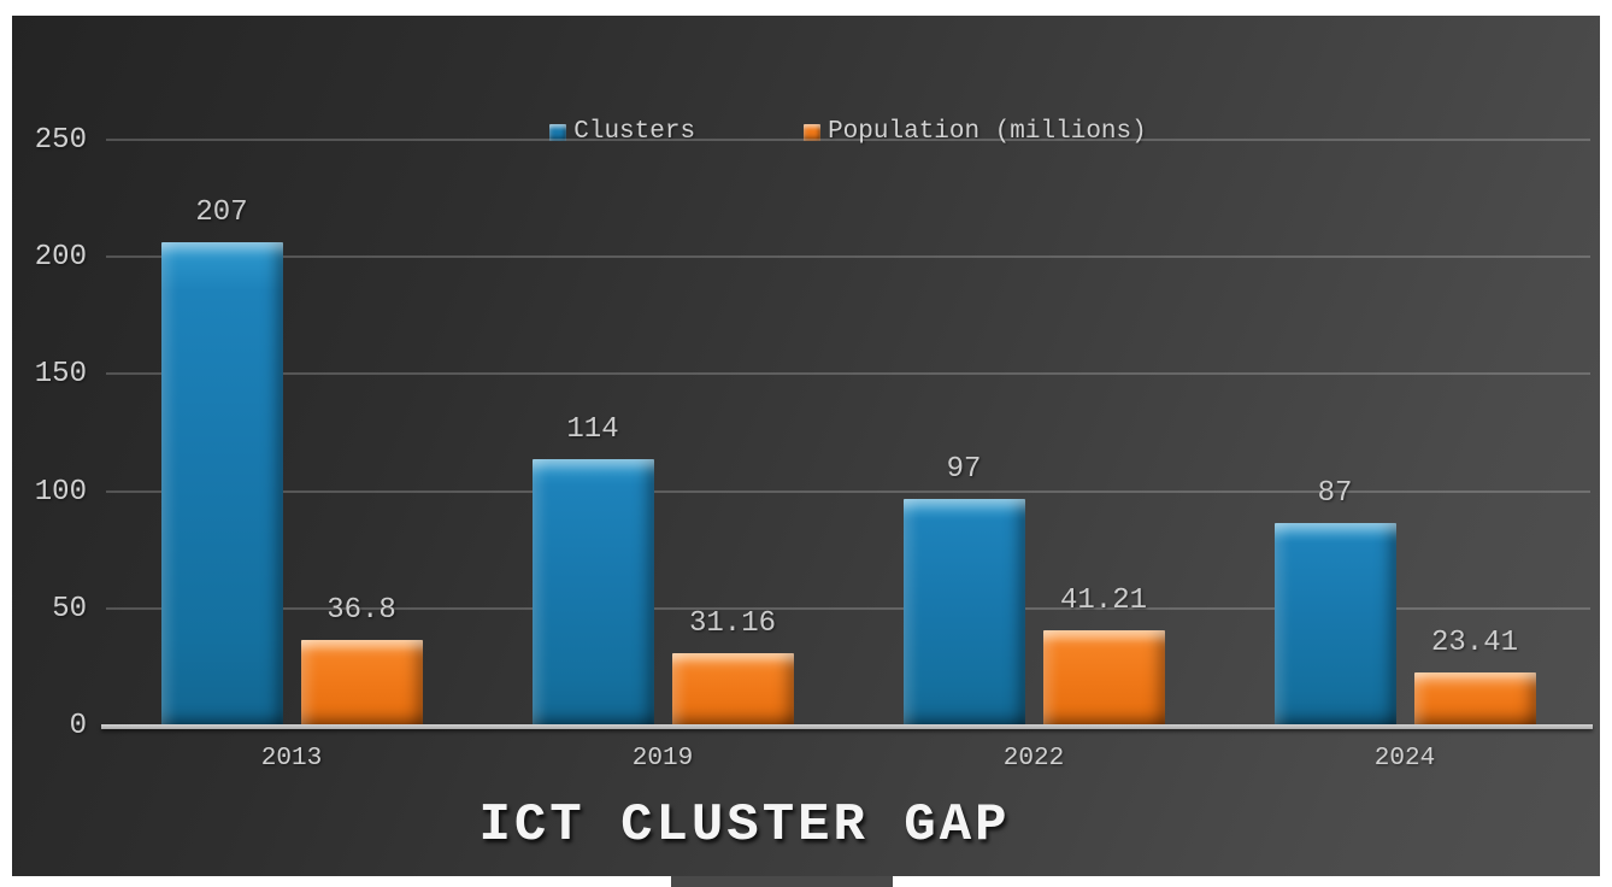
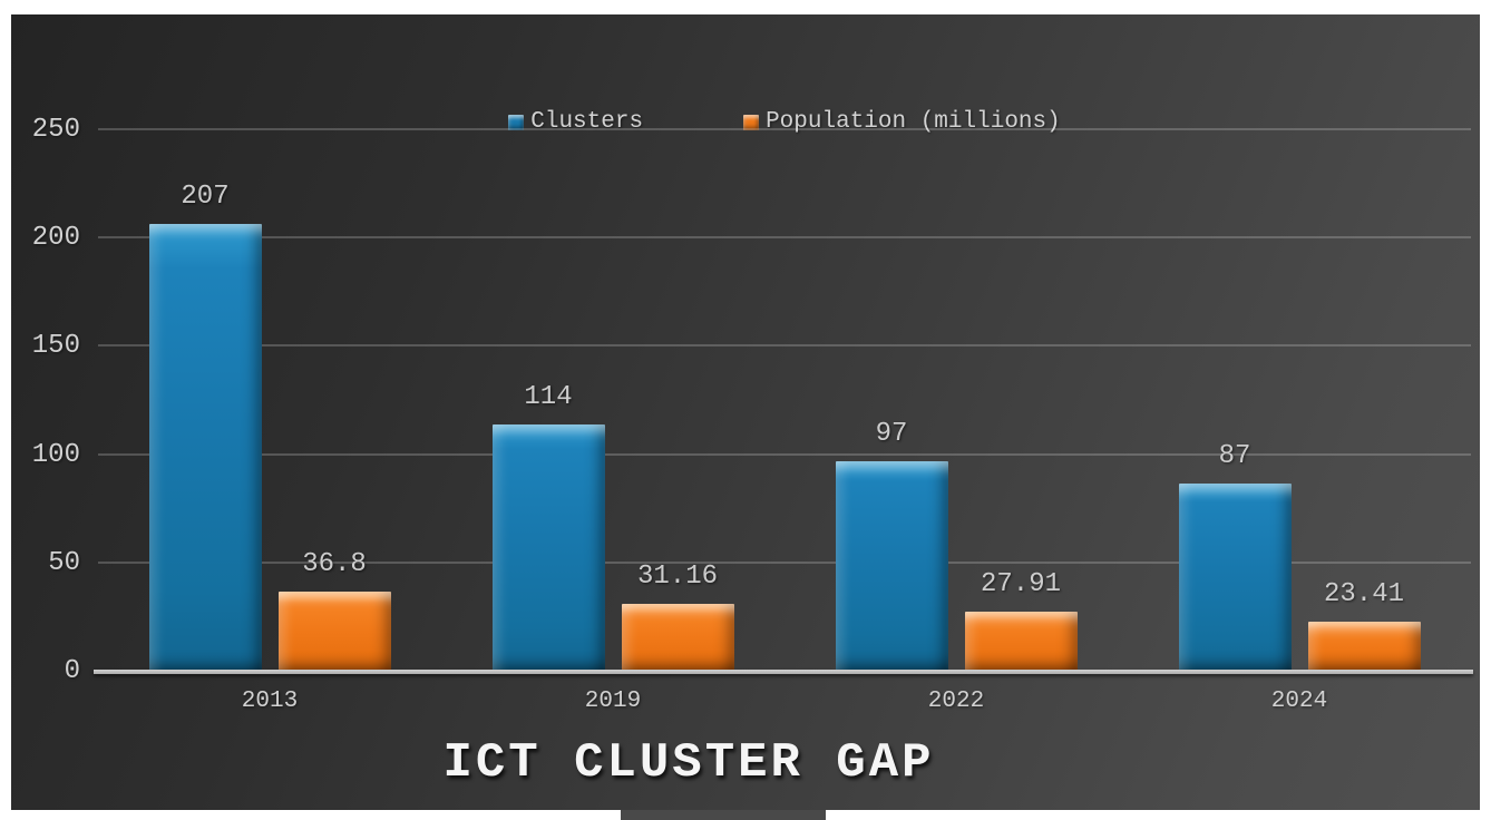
Population (millions)/2022: 41.21 -> 27.91
